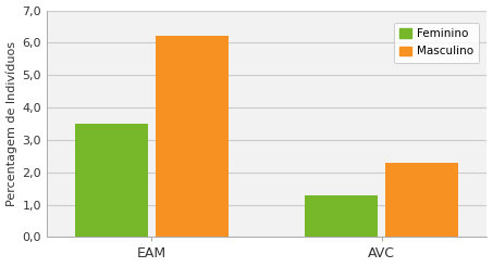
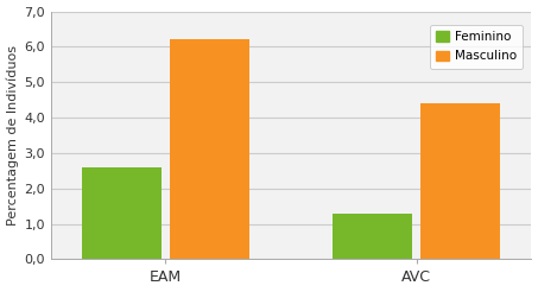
Feminino/EAM: 3,5 -> 2,6
Masculino/AVC: 2,3 -> 4,4
